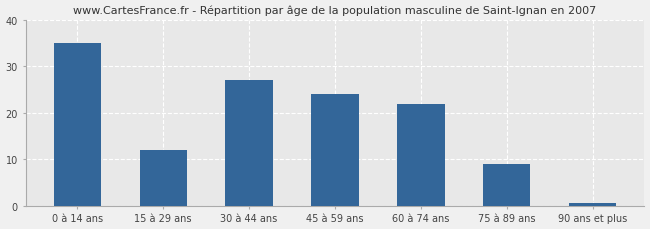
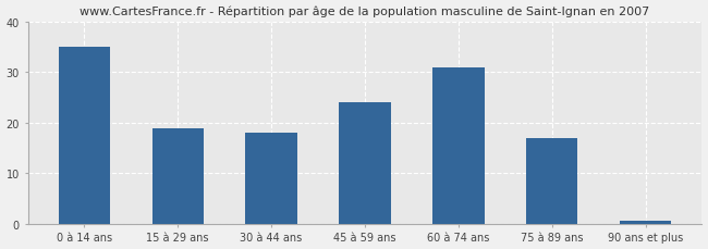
15 à 29 ans: 12.0 -> 19.0
30 à 44 ans: 27.0 -> 18.0
60 à 74 ans: 22.0 -> 31.0
75 à 89 ans: 9.0 -> 17.0
